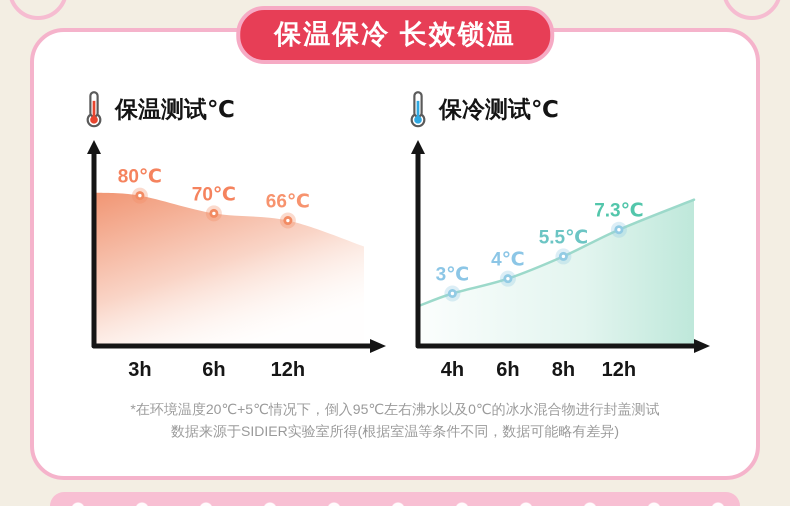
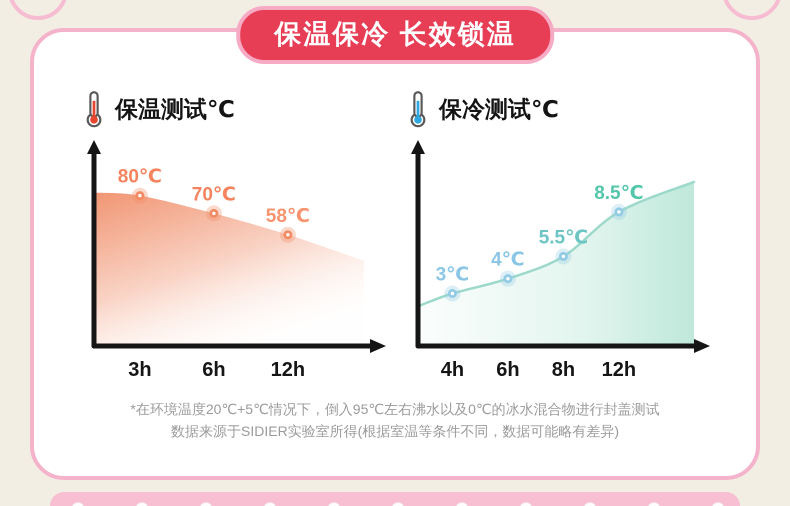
保温测试℃/12h: 66 -> 58
保冷测试℃/12h: 7.3 -> 8.5
